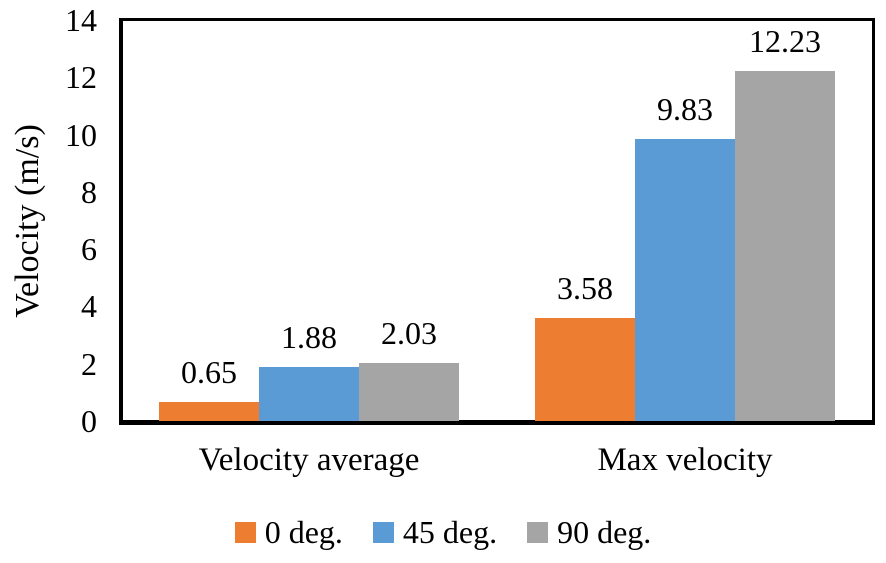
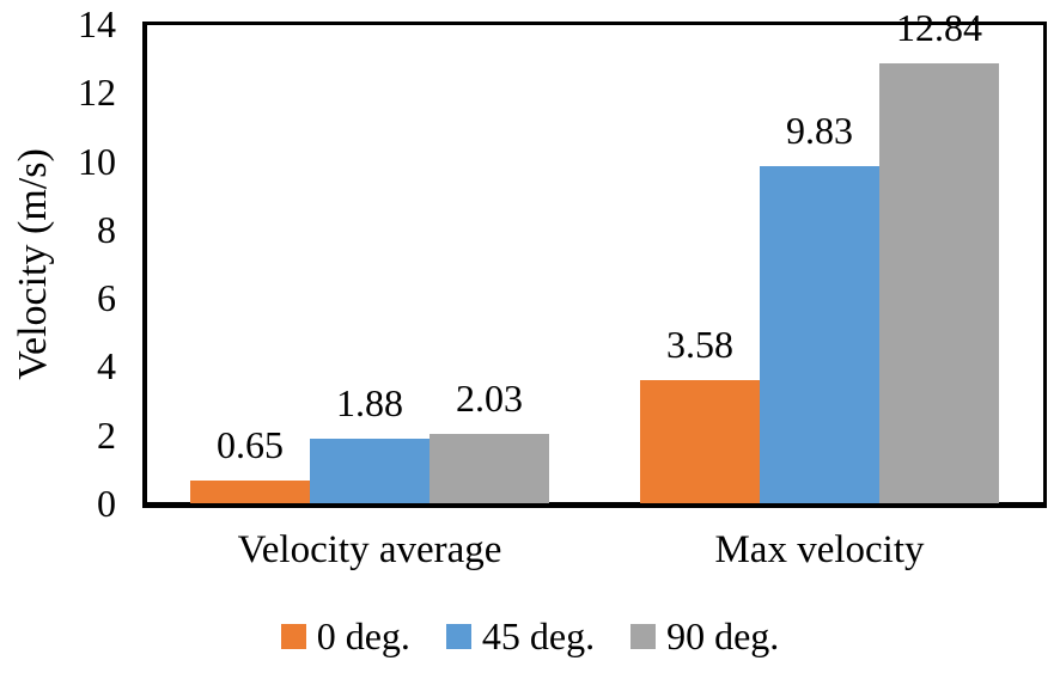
90 deg./Max velocity: 12.23 -> 12.84
